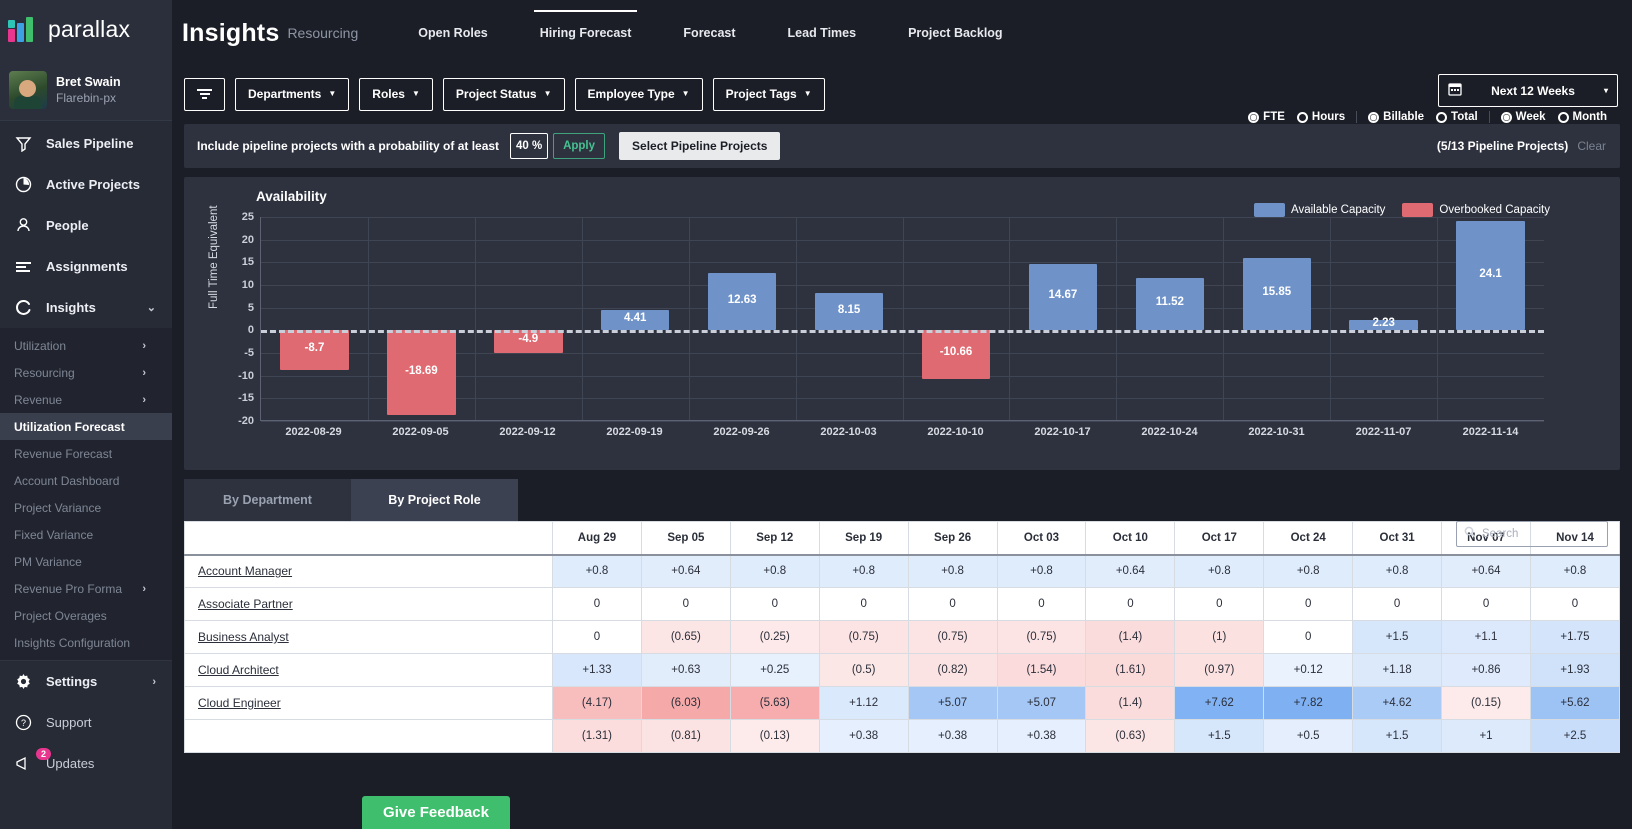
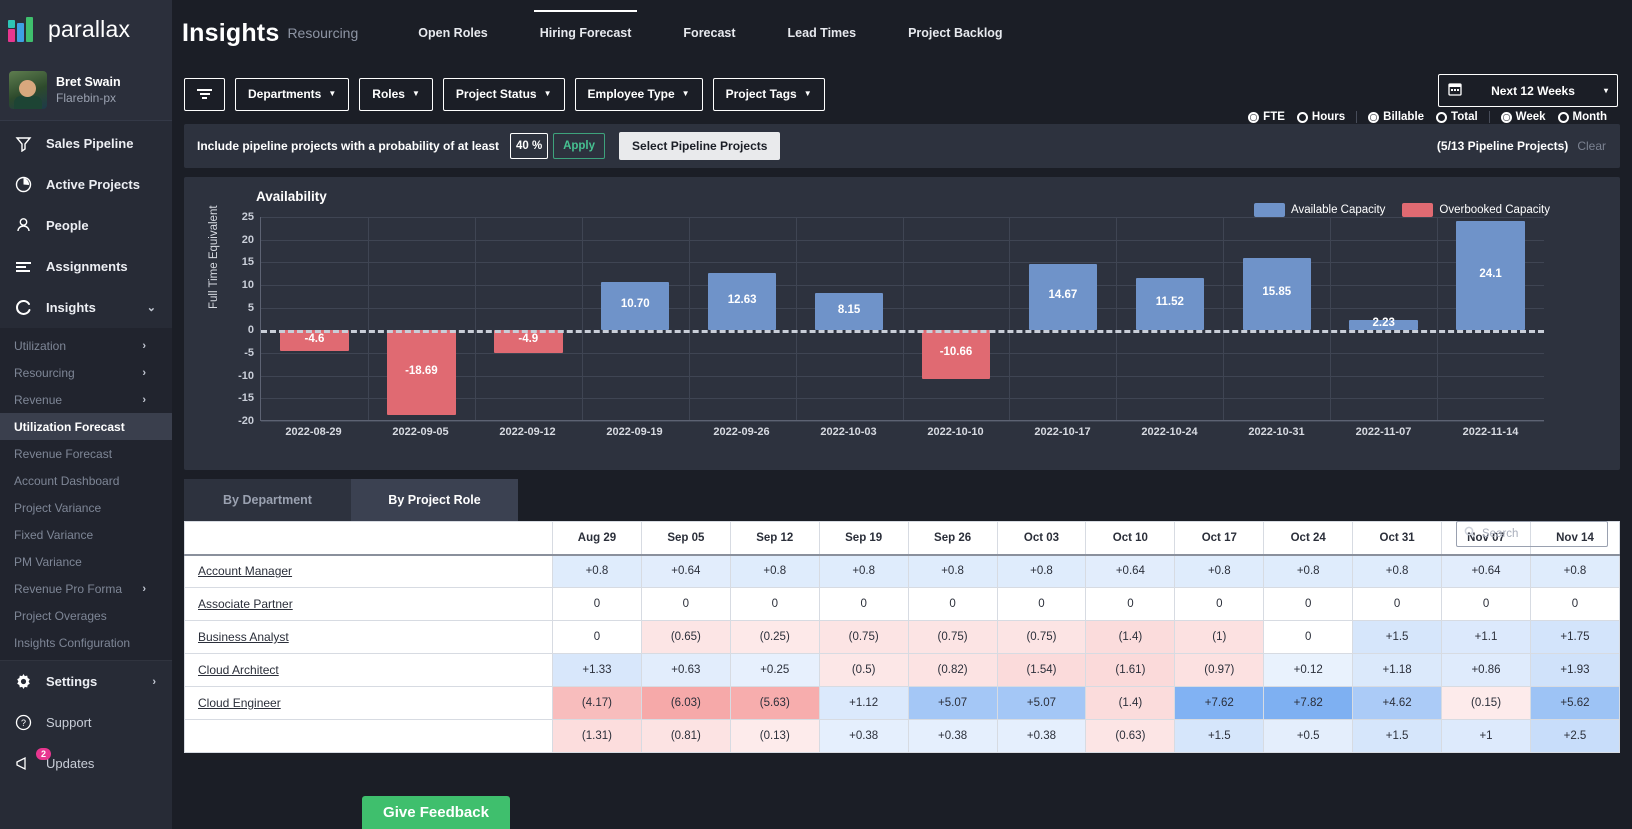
2022-08-29: -8.7 -> -4.6
2022-09-19: 4.41 -> 10.70
